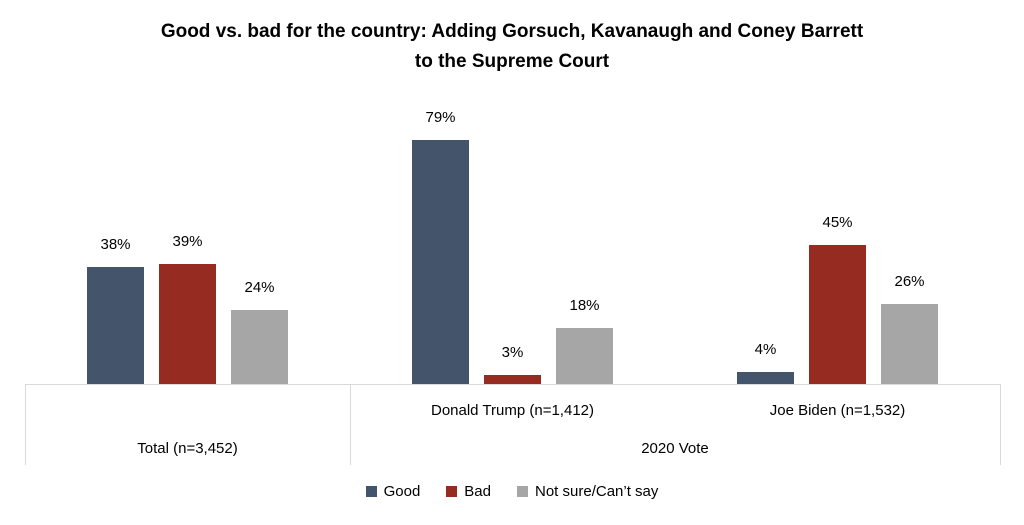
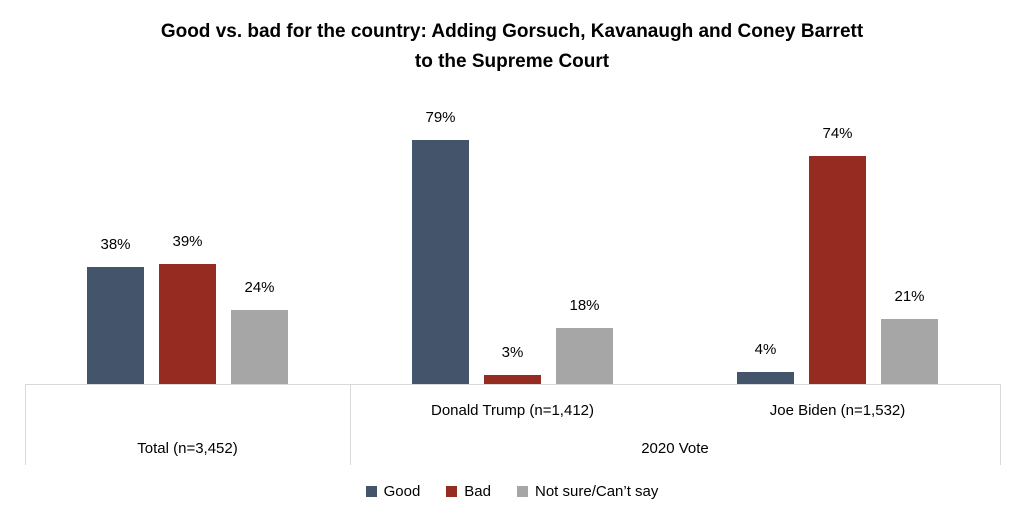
Bad/Joe Biden (n=1,532): 45% -> 74%
Not sure/Can’t say/Joe Biden (n=1,532): 26% -> 21%
